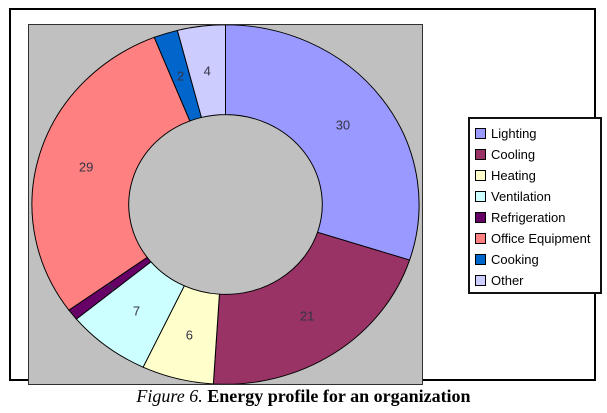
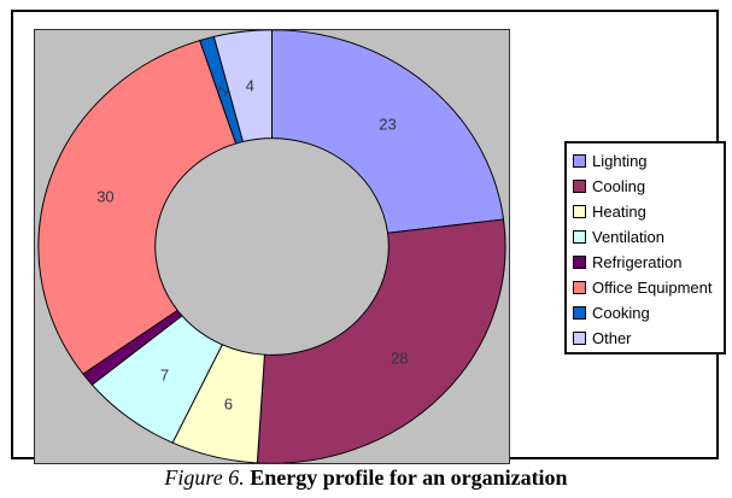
Lighting: 30 -> 23
Cooling: 21 -> 28
Office Equipment: 29 -> 30
Cooking: 2 -> 1
